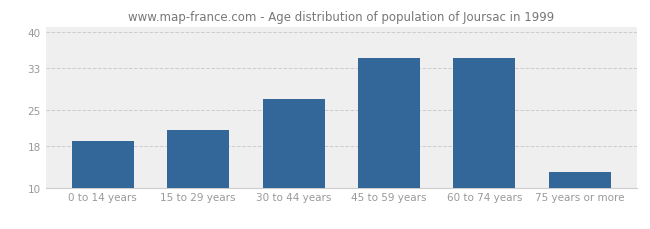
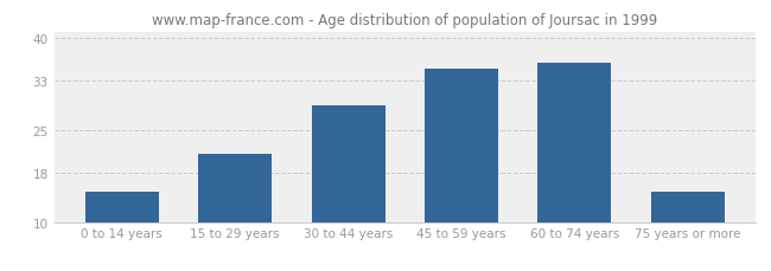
0 to 14 years: 19 -> 15
30 to 44 years: 27 -> 29
60 to 74 years: 35 -> 36
75 years or more: 13 -> 15
